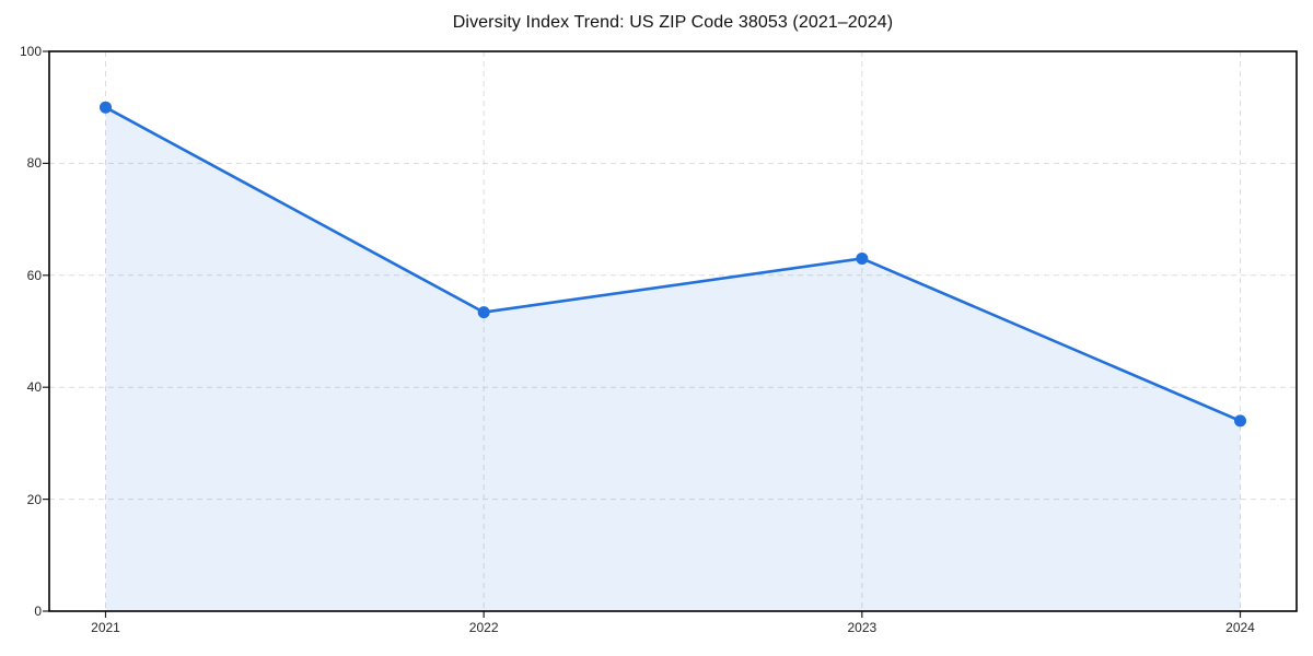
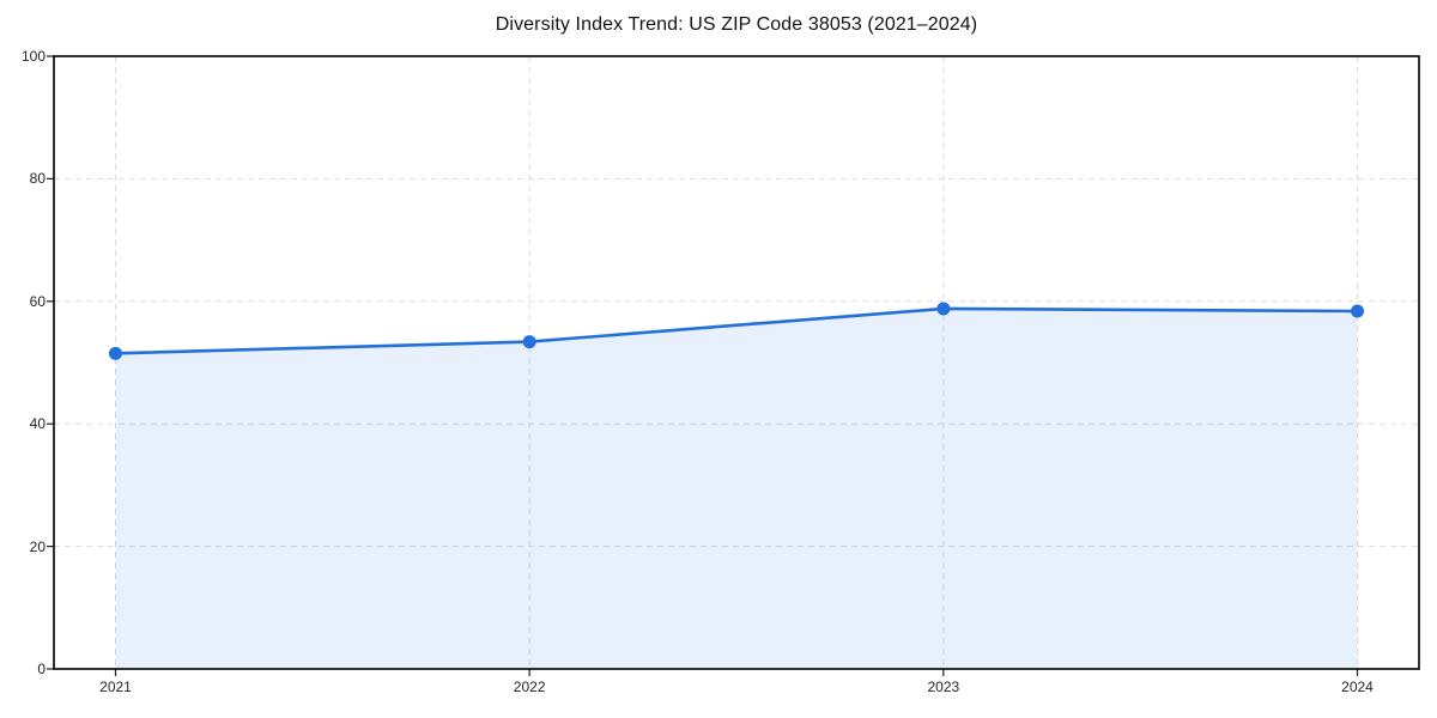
2021: 90 -> 52
2023: 63 -> 59
2024: 34 -> 58
